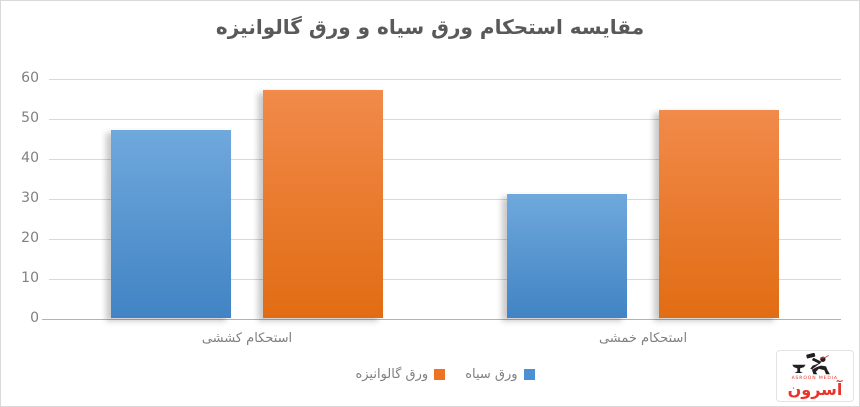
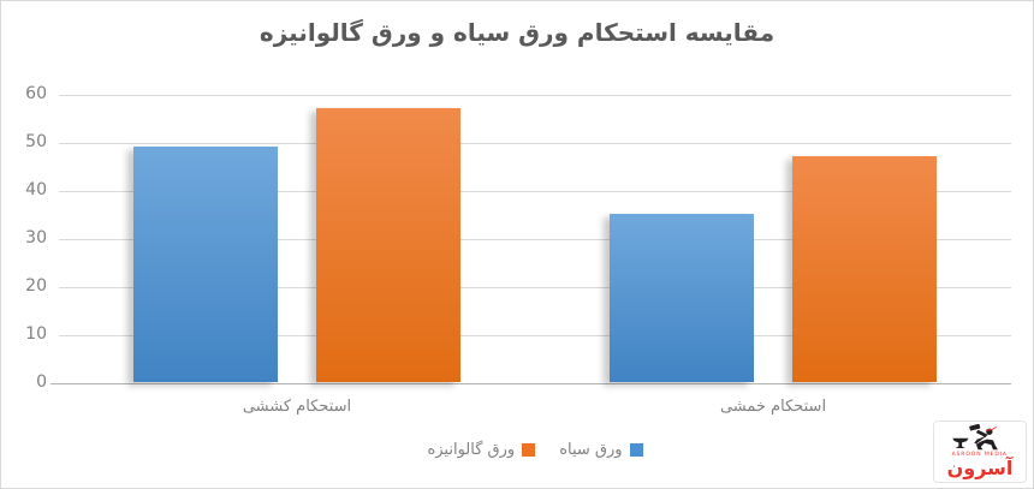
ورق سیاه/استحکام کششی: 47 -> 49
ورق سیاه/استحکام خمشی: 31 -> 35
ورق گالوانیزه/استحکام خمشی: 52 -> 47
